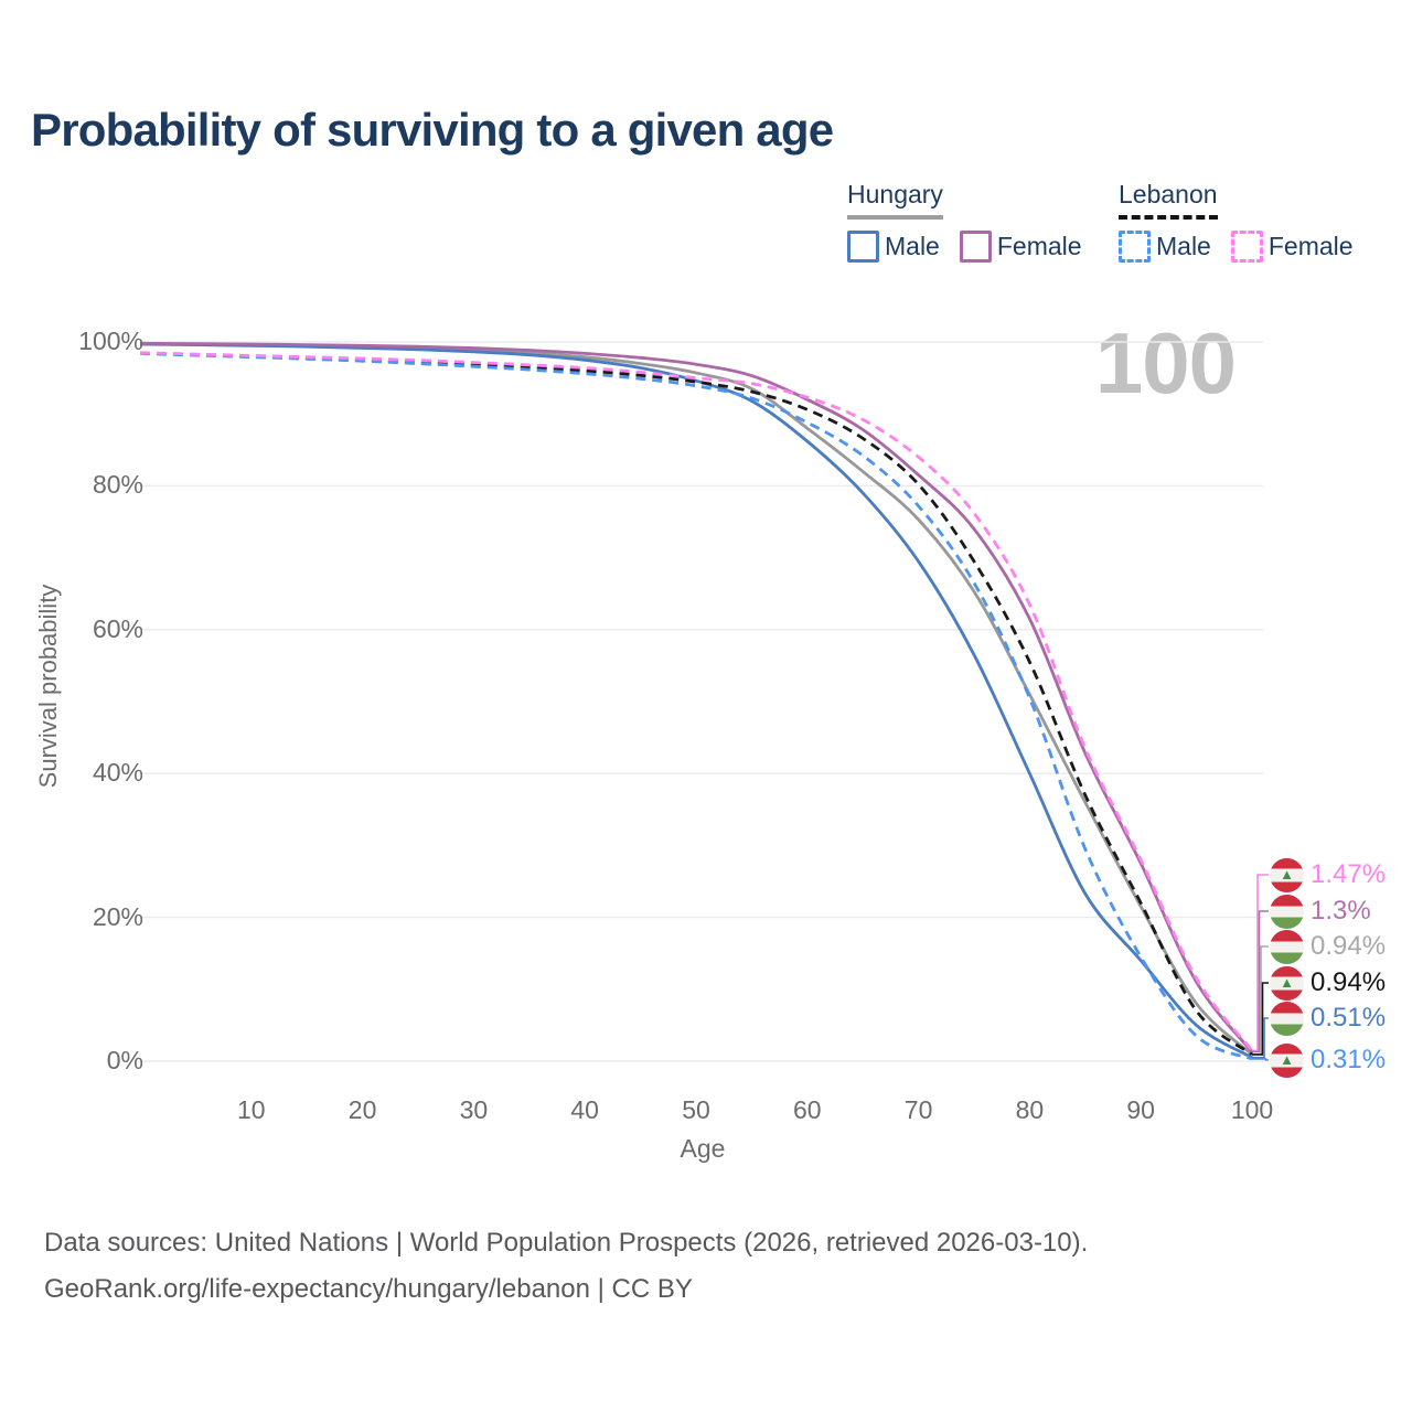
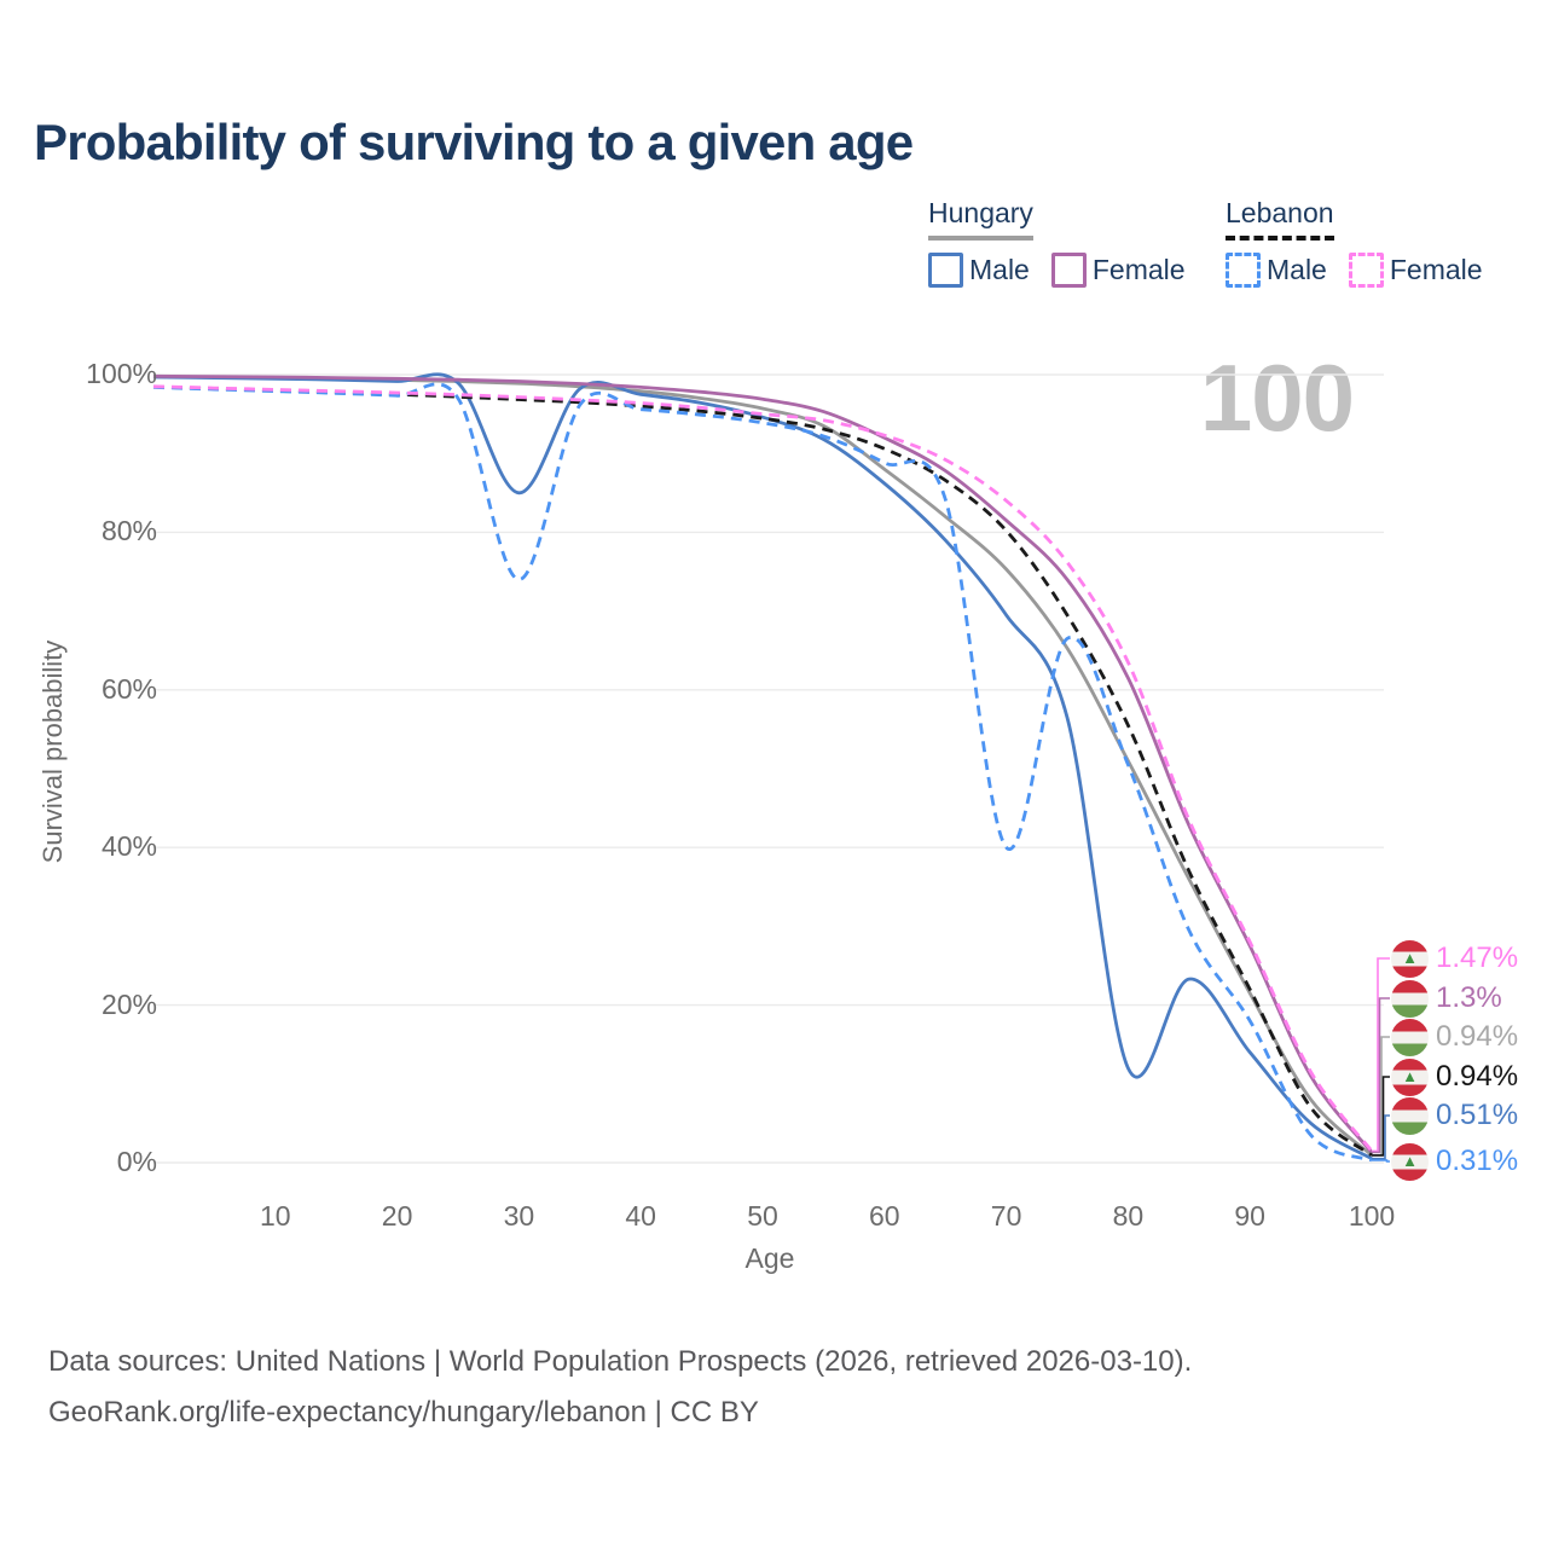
Hungary Male/30: 99% -> 85%
Lebanon Male/30: 97% -> 74%
Lebanon Male/70: 77% -> 40%
Hungary Male/80: 40% -> 12%
Lebanon Male/90: 14% -> 18%
